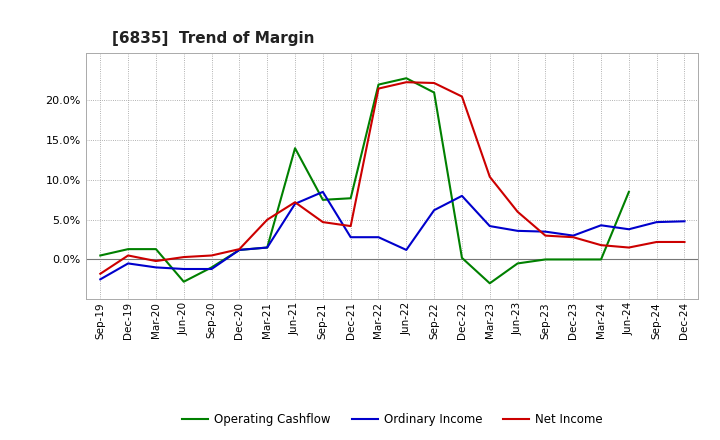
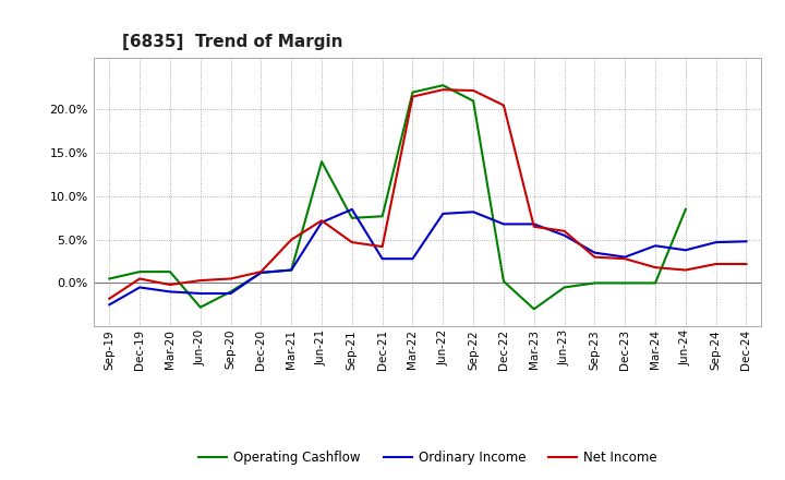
Ordinary Income/Jun-22: 1.2% -> 8.0%
Ordinary Income/Sep-22: 6.2% -> 8.2%
Ordinary Income/Dec-22: 8.0% -> 6.8%
Ordinary Income/Mar-23: 4.2% -> 6.8%
Net Income/Mar-23: 10.4% -> 6.5%
Ordinary Income/Jun-23: 3.6% -> 5.5%
